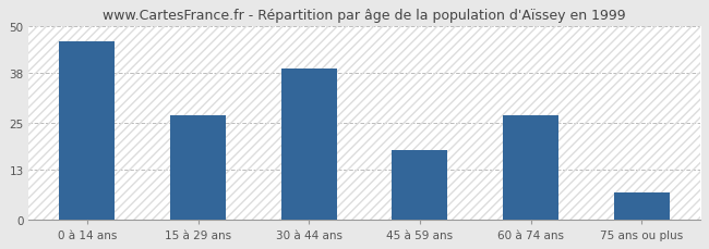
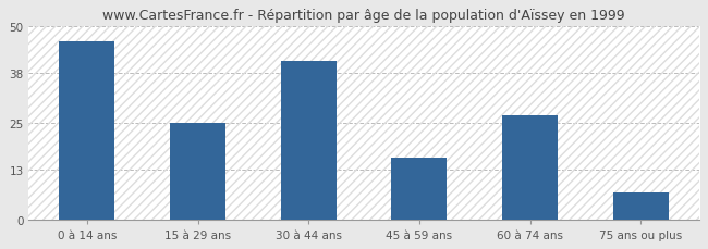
15 à 29 ans: 27 -> 25
30 à 44 ans: 39 -> 41
45 à 59 ans: 18 -> 16
